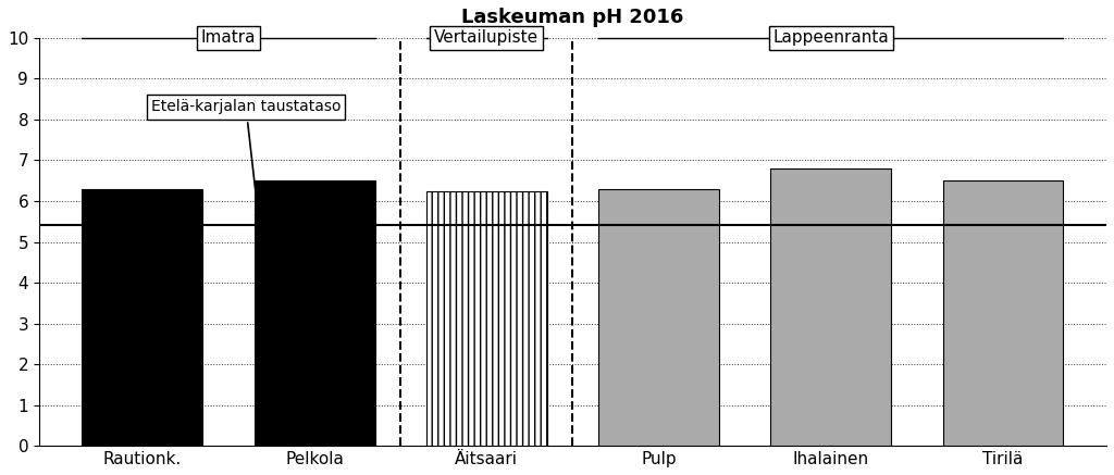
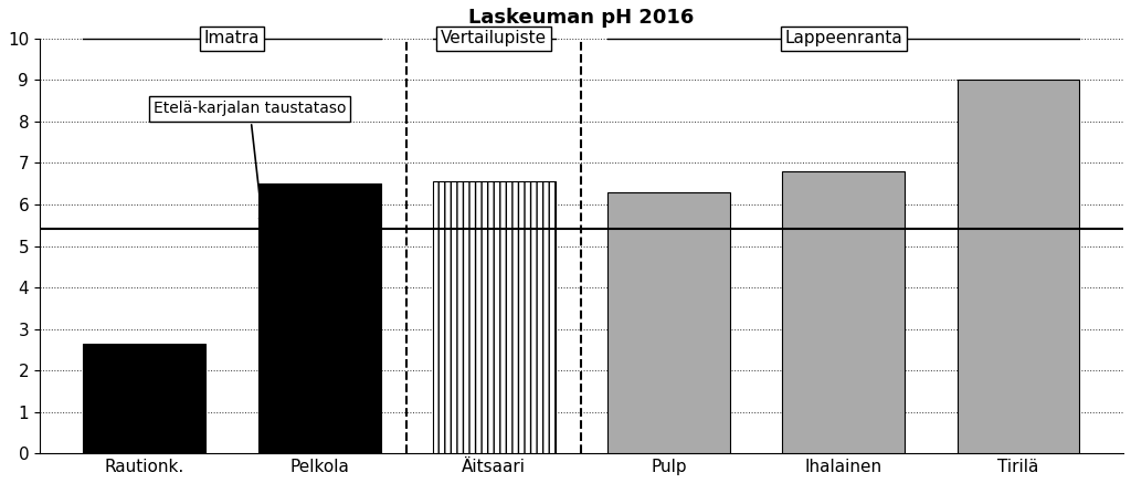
Rautionk.: 6.30 -> 2.65
Äitsaari: 6.25 -> 6.55
Tirilä: 6.50 -> 9.00
